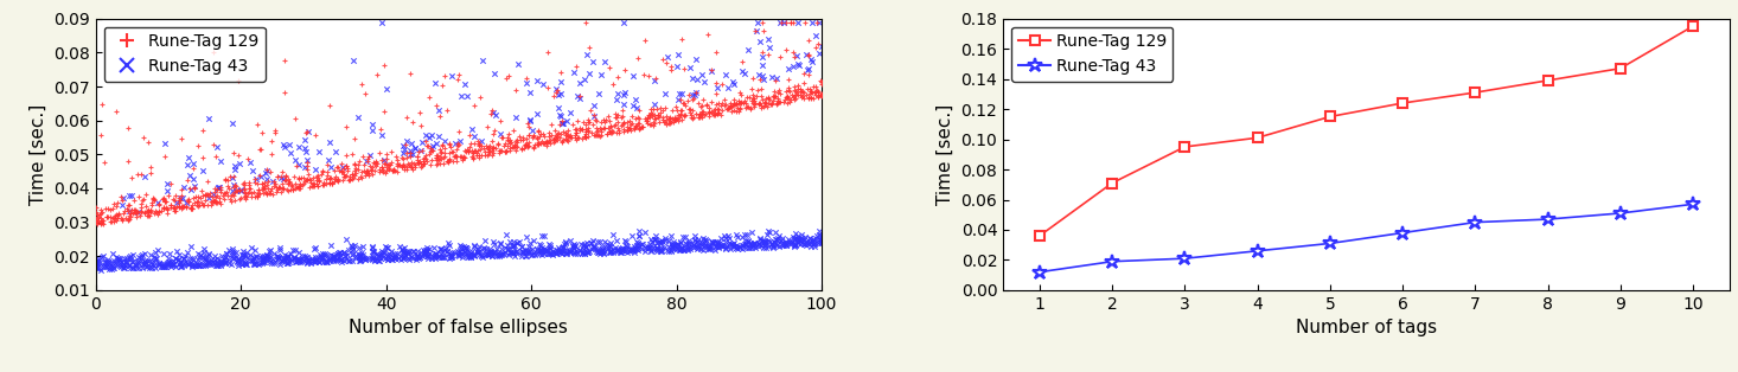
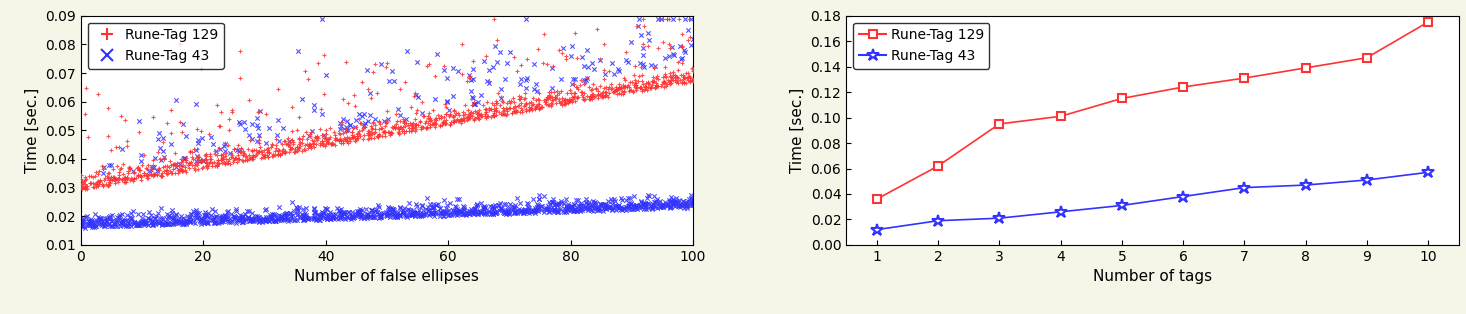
Rune-Tag 129/2: 0.071 -> 0.062
